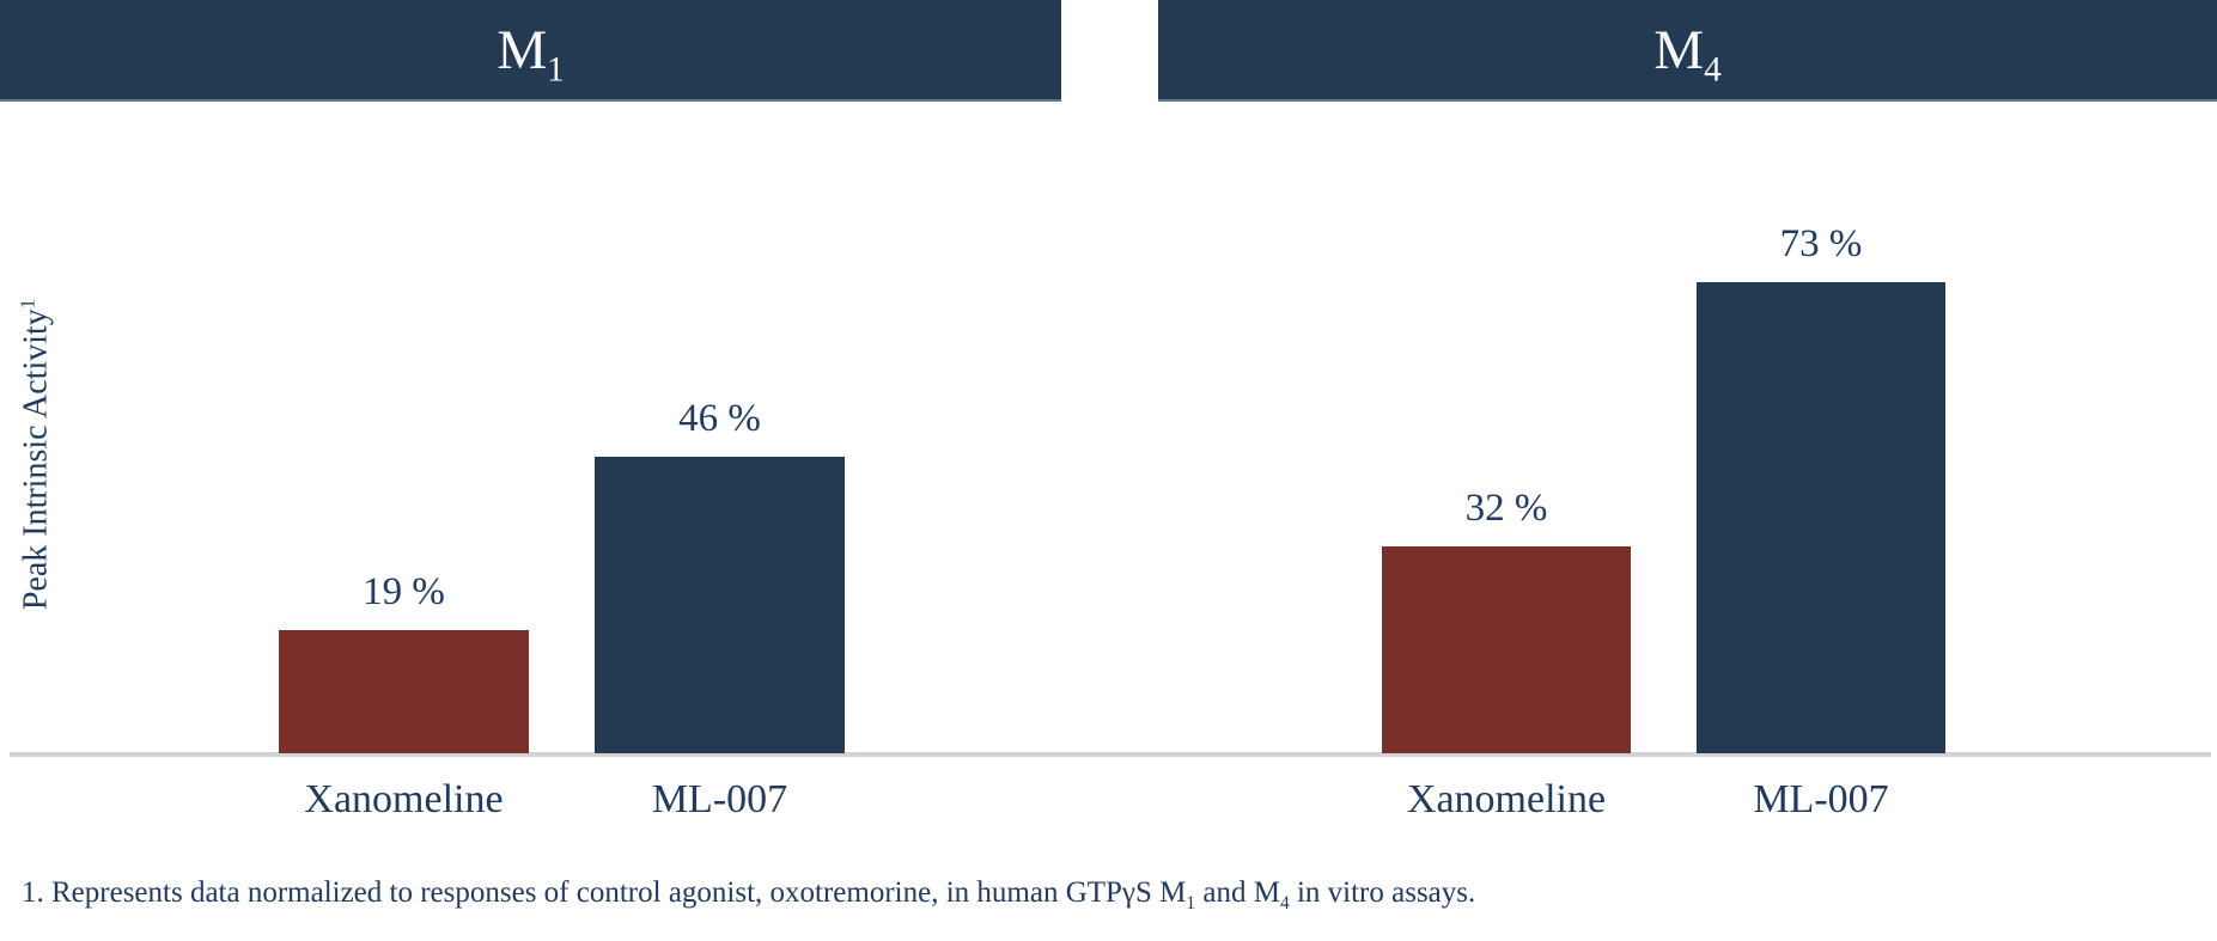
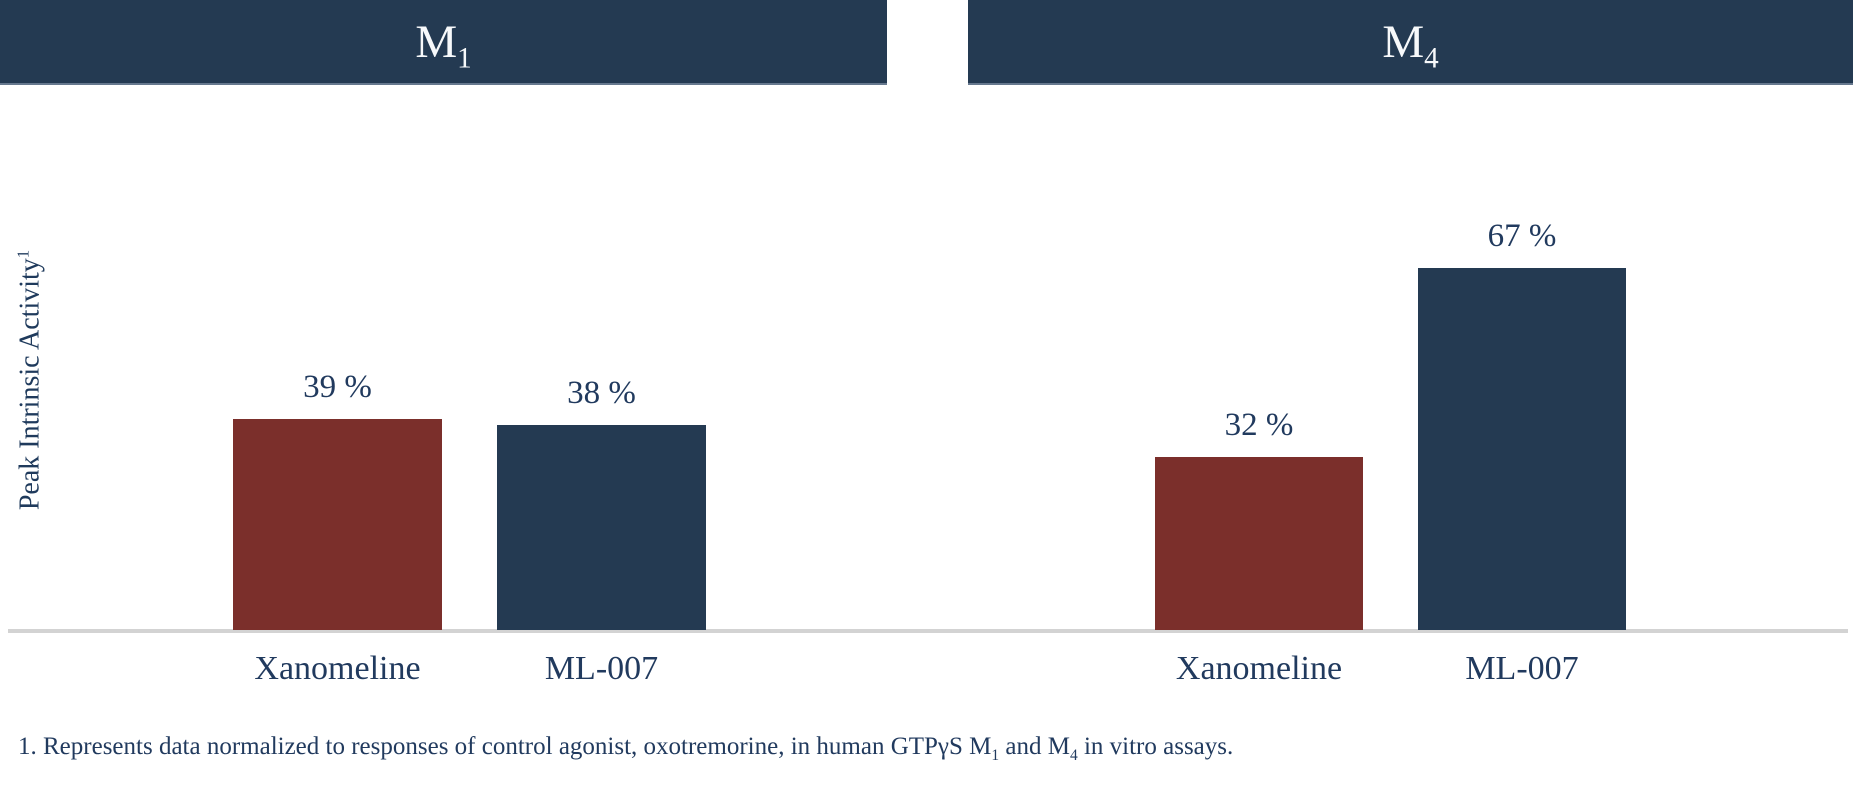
M1/Xanomeline: 19 -> 39
M1/ML-007: 46 -> 38
M4/ML-007: 73 -> 67
